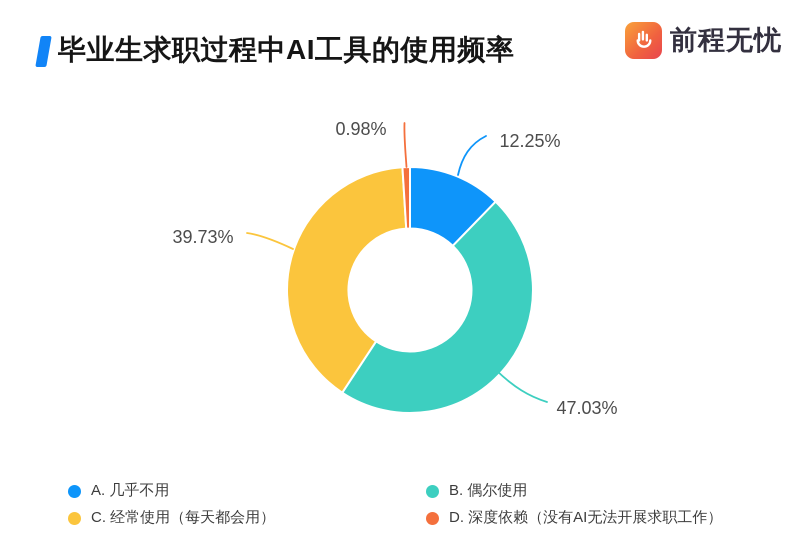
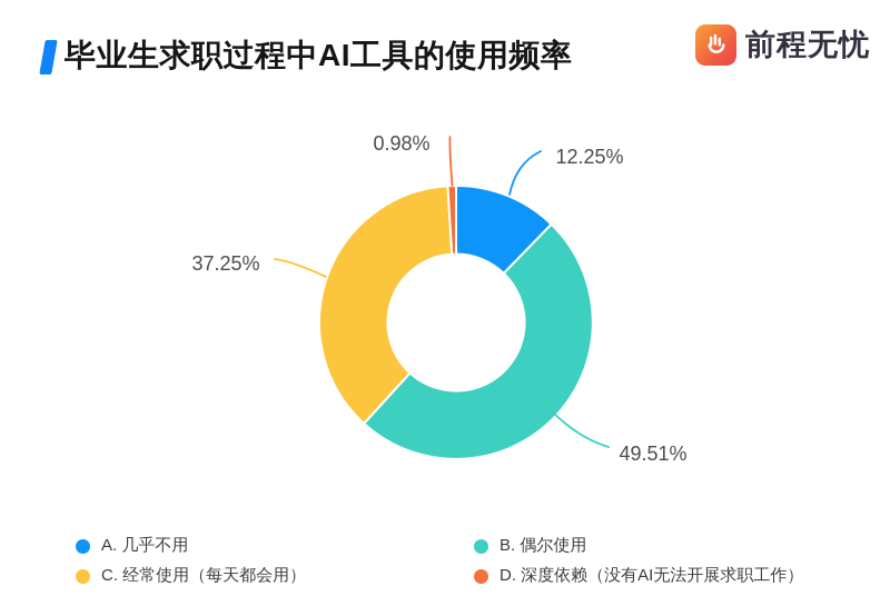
B. 偶尔使用: 47.03% -> 49.51%
C. 经常使用（每天都会用）: 39.73% -> 37.25%
